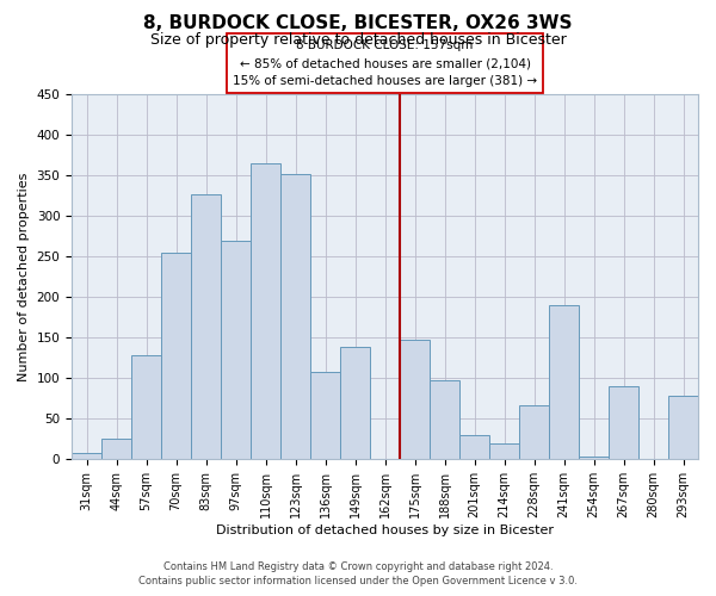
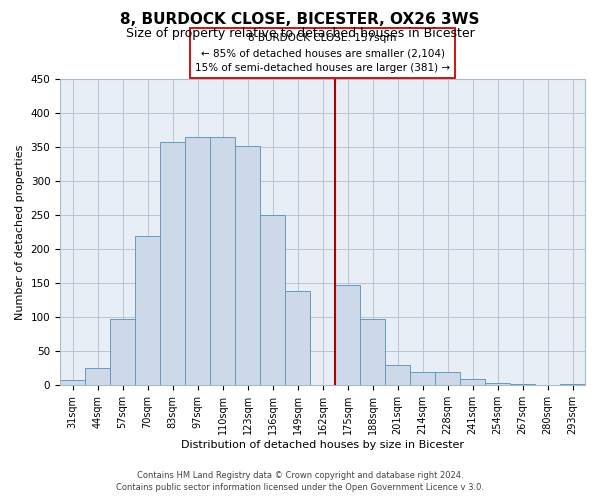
57sqm: 128 -> 98
70sqm: 254 -> 220
83sqm: 326 -> 358
97sqm: 270 -> 365
136sqm: 108 -> 250
228sqm: 66 -> 20
241sqm: 190 -> 10
267sqm: 90 -> 2
293sqm: 78 -> 2
